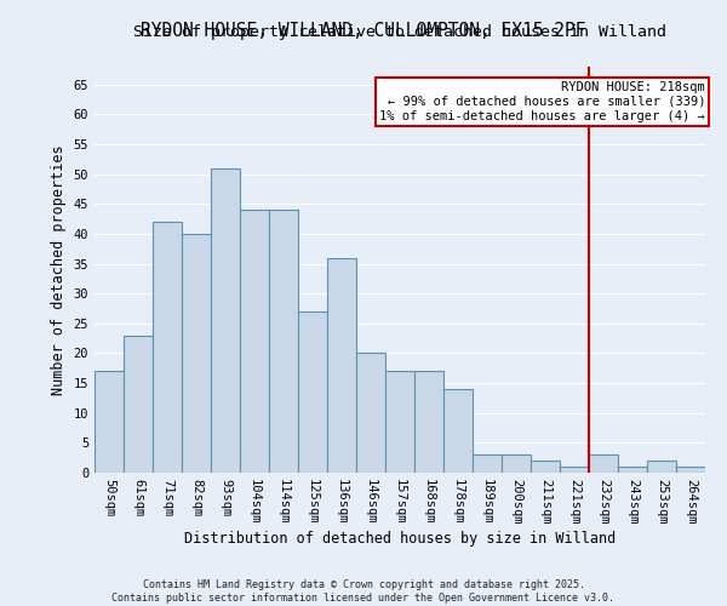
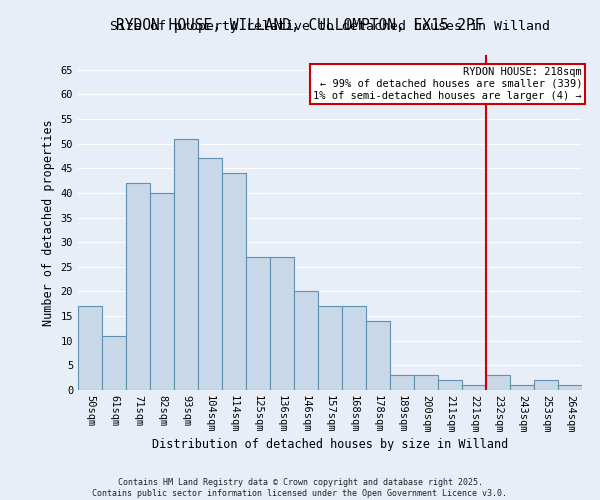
61sqm: 23 -> 11
104sqm: 44 -> 47
136sqm: 36 -> 27
